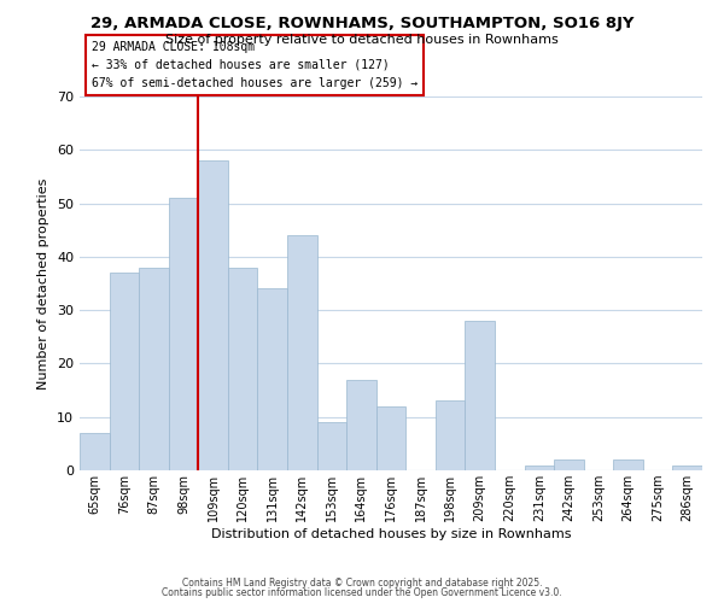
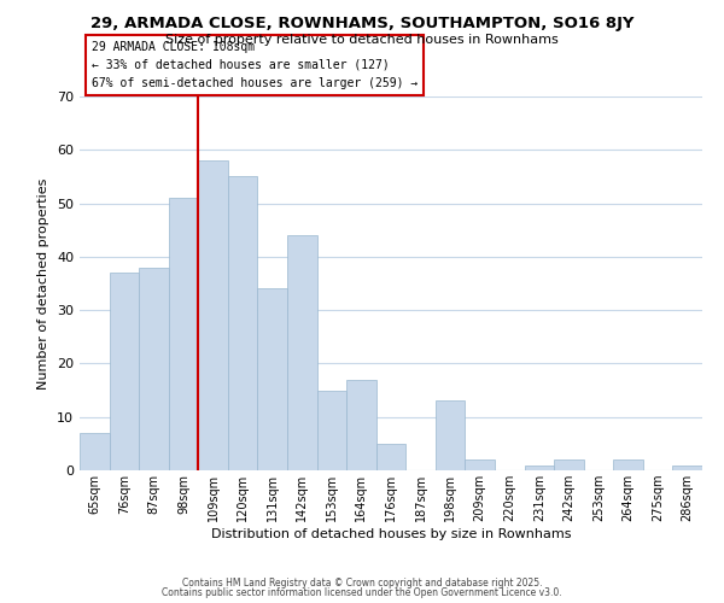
120sqm: 38 -> 55
153sqm: 9 -> 15
176sqm: 12 -> 5
209sqm: 28 -> 2
